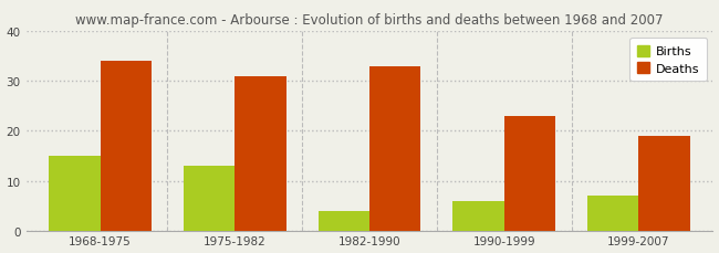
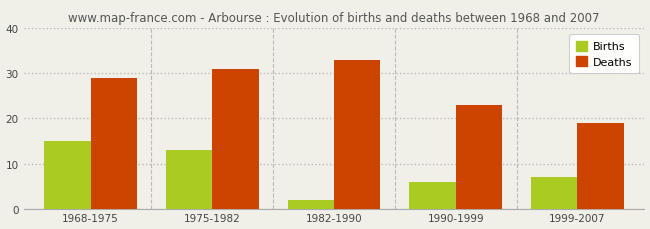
Deaths/1968-1975: 34 -> 29
Births/1982-1990: 4 -> 2
